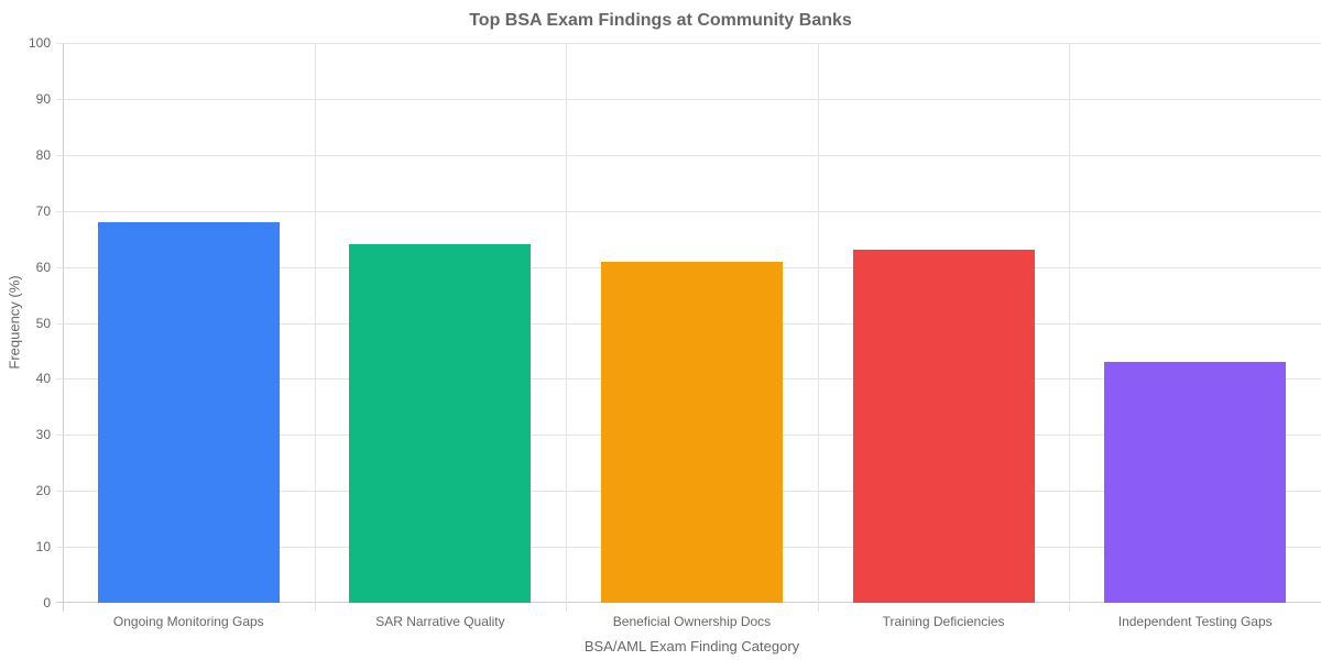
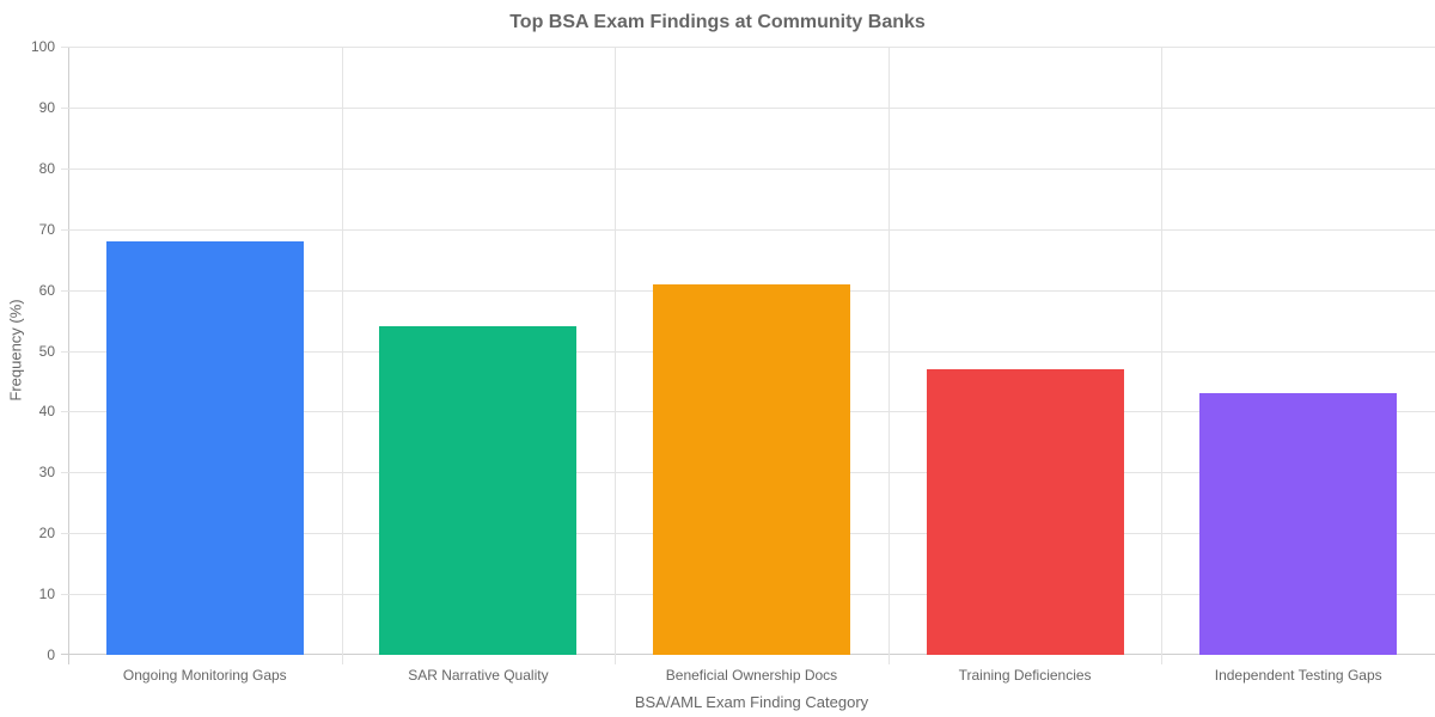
SAR Narrative Quality: 64 -> 54
Training Deficiencies: 63 -> 47
